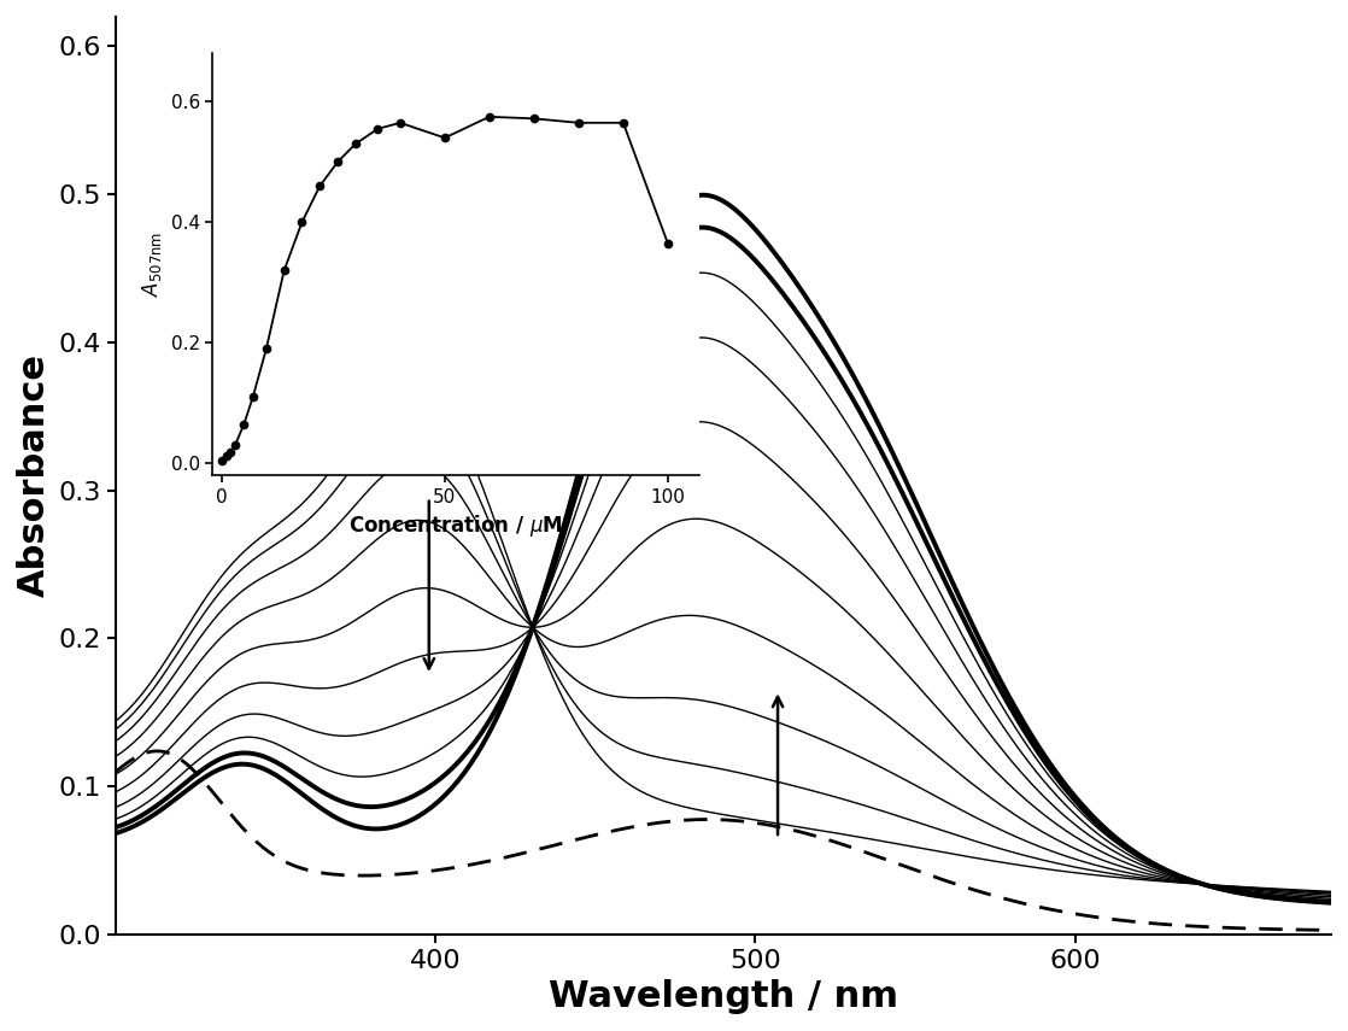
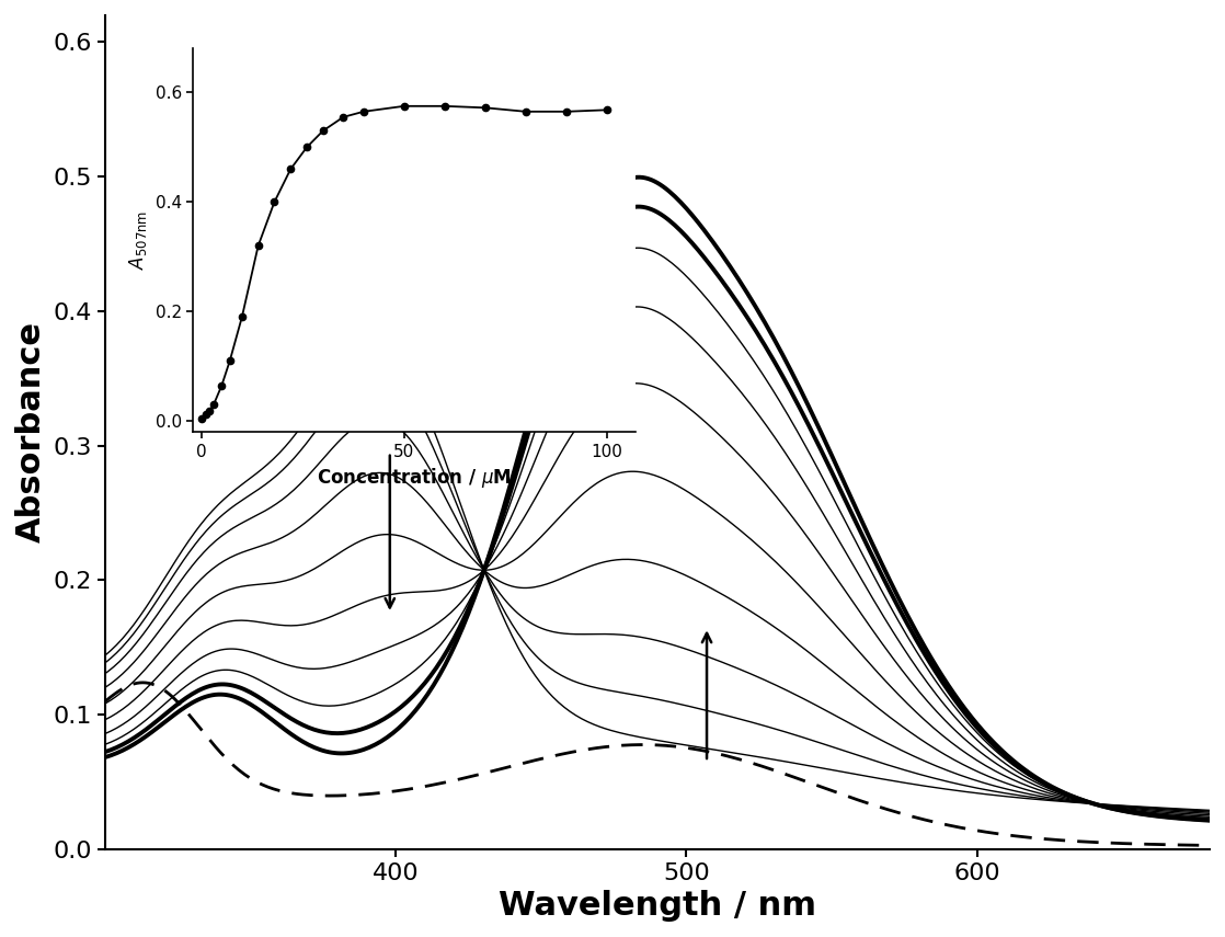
50: 0.540 -> 0.575
100: 0.365 -> 0.568
